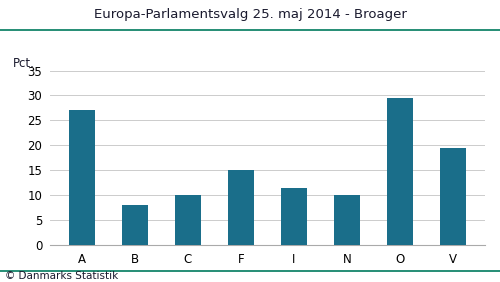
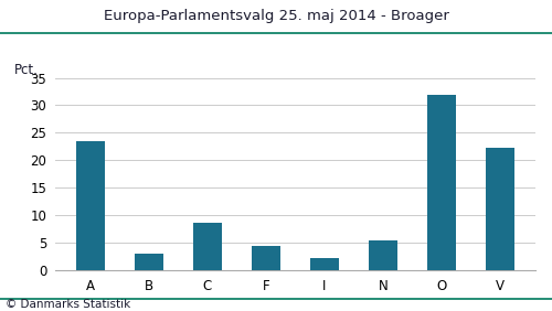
A: 27.0 -> 23.4
B: 8.0 -> 3.1
C: 10.0 -> 8.7
F: 15.0 -> 4.5
I: 11.5 -> 2.2
N: 10.0 -> 5.4
O: 29.5 -> 31.8
V: 19.5 -> 22.2
